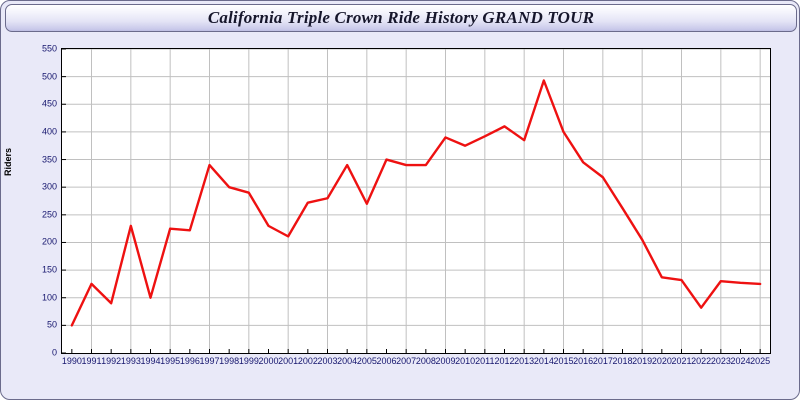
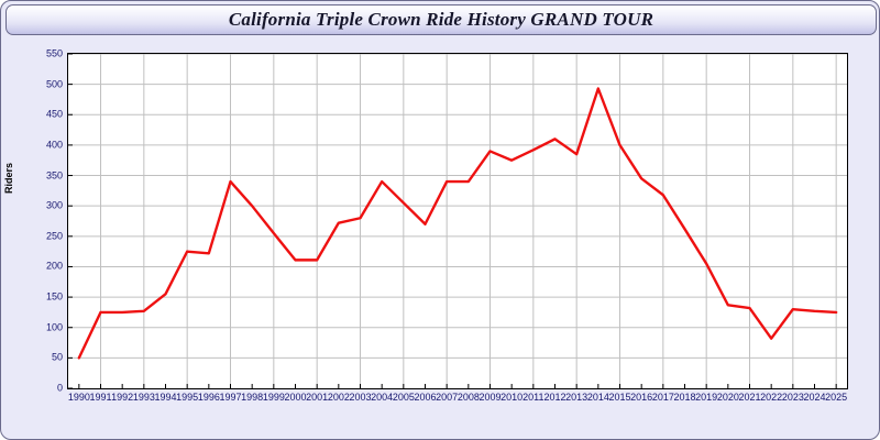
1992: 90 -> 120
1993: 230 -> 130
1994: 100 -> 160
1999: 290 -> 260
2000: 230 -> 210
2005: 270 -> 300
2006: 350 -> 270
